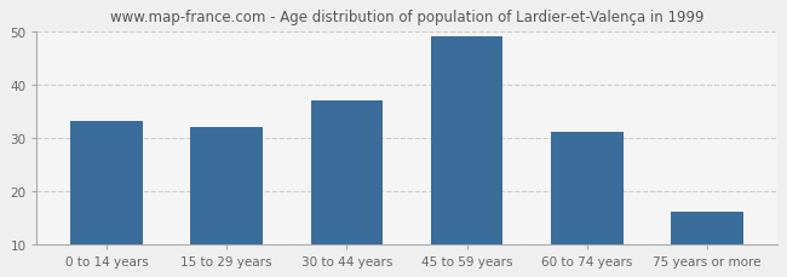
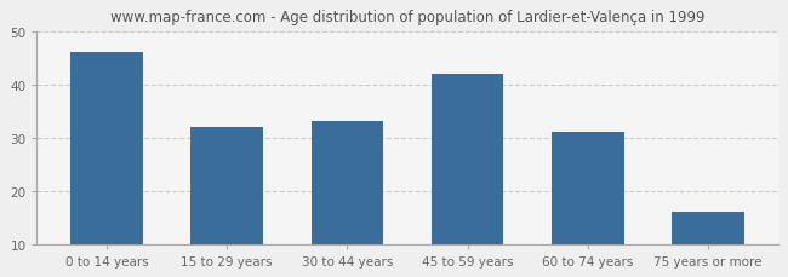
0 to 14 years: 33 -> 46
30 to 44 years: 37 -> 33
45 to 59 years: 49 -> 42
